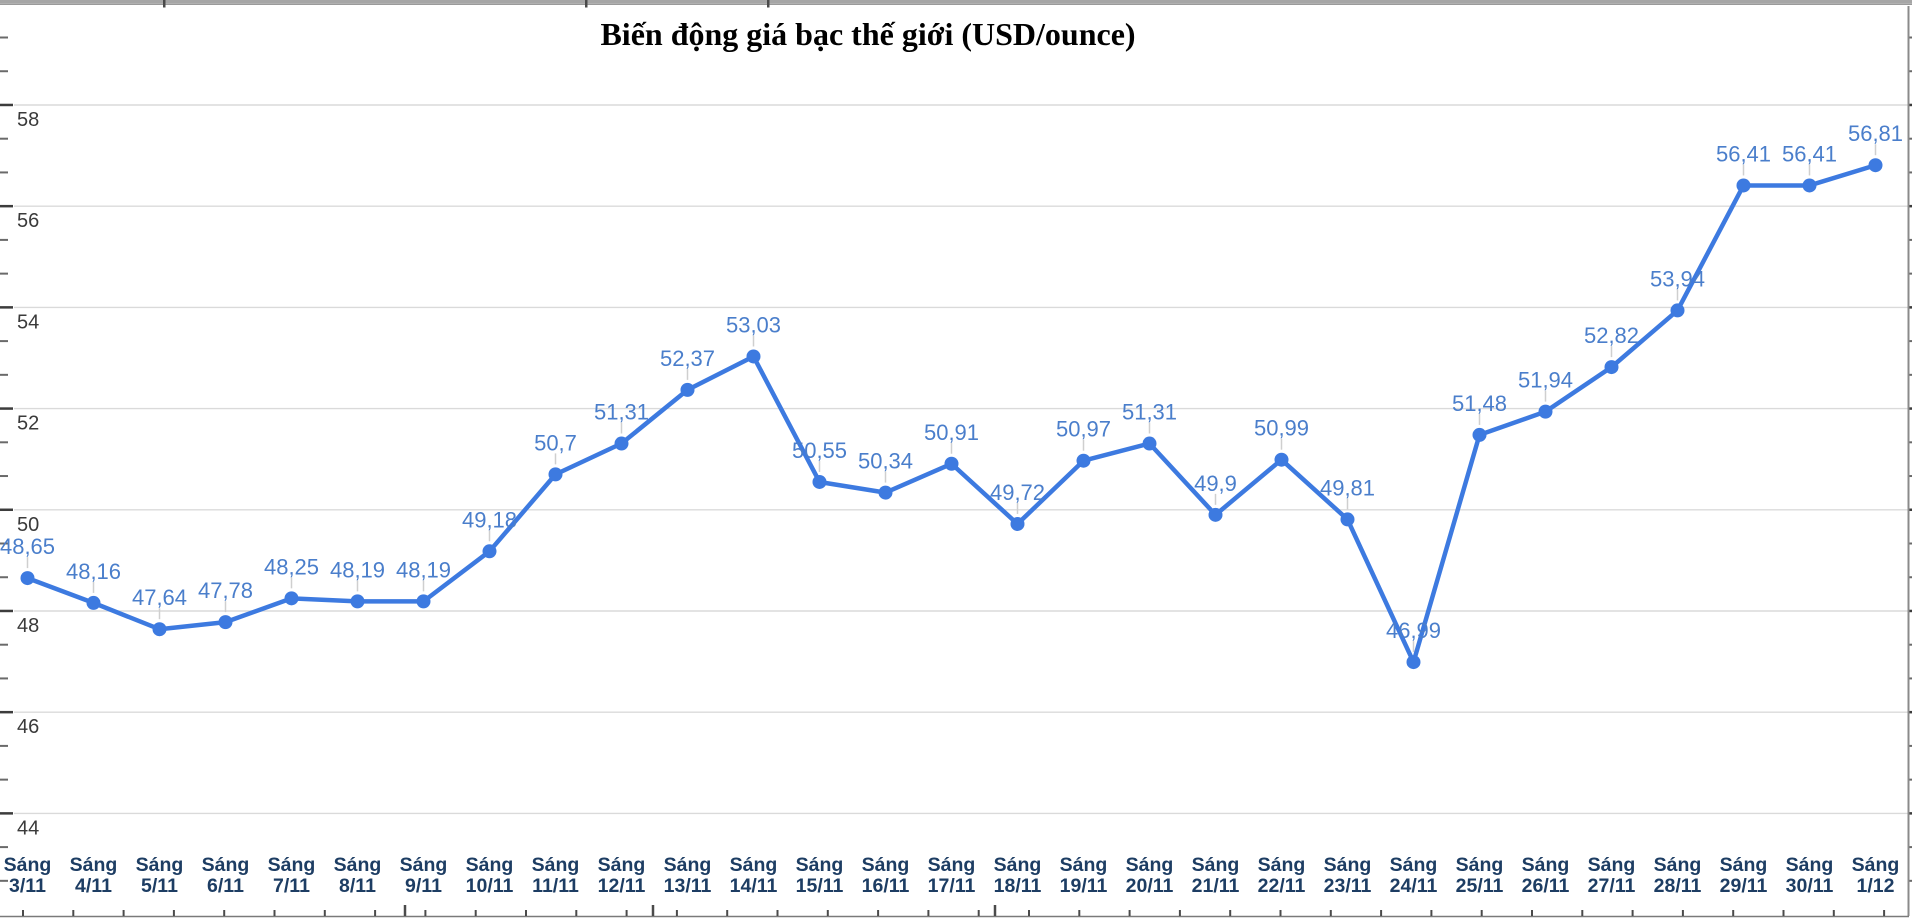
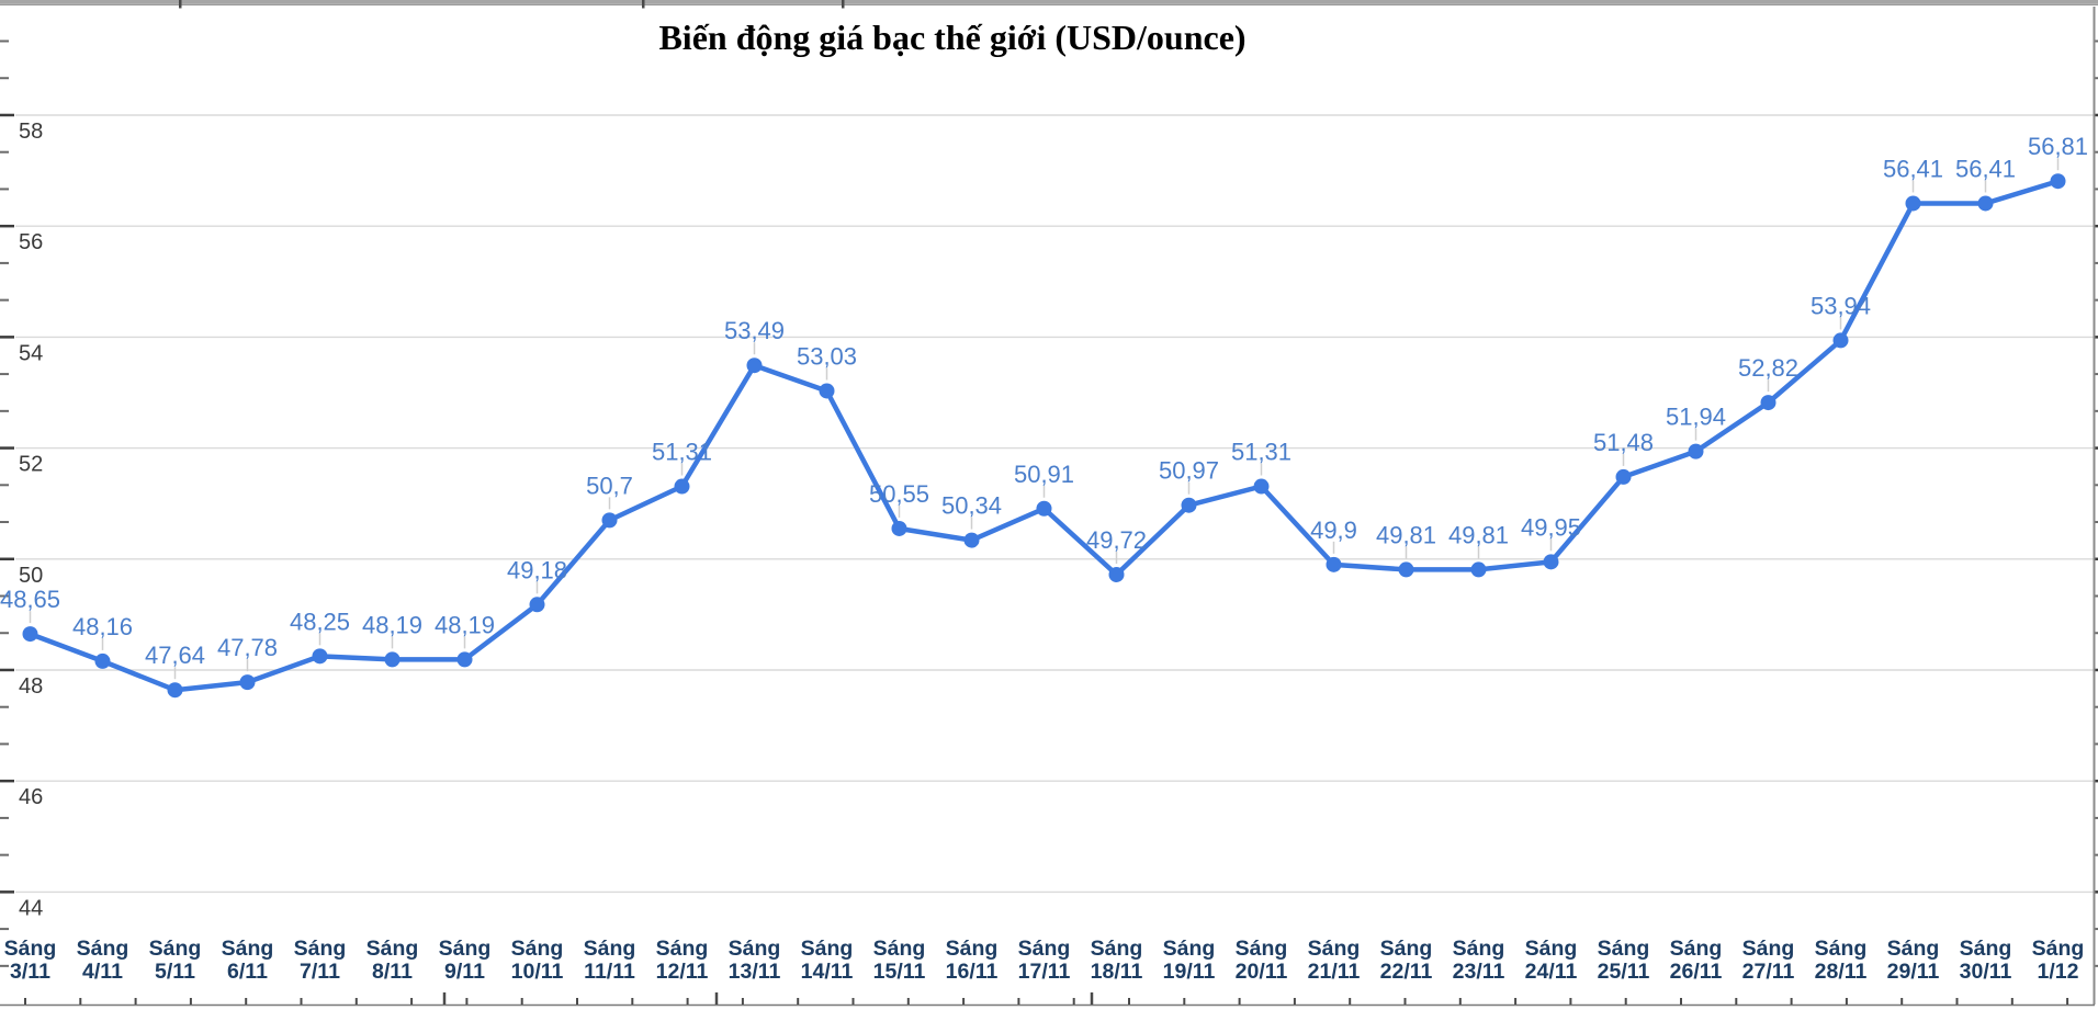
13/11: 52,37 -> 53,49
22/11: 50,99 -> 49,81
24/11: 46,99 -> 49,95
